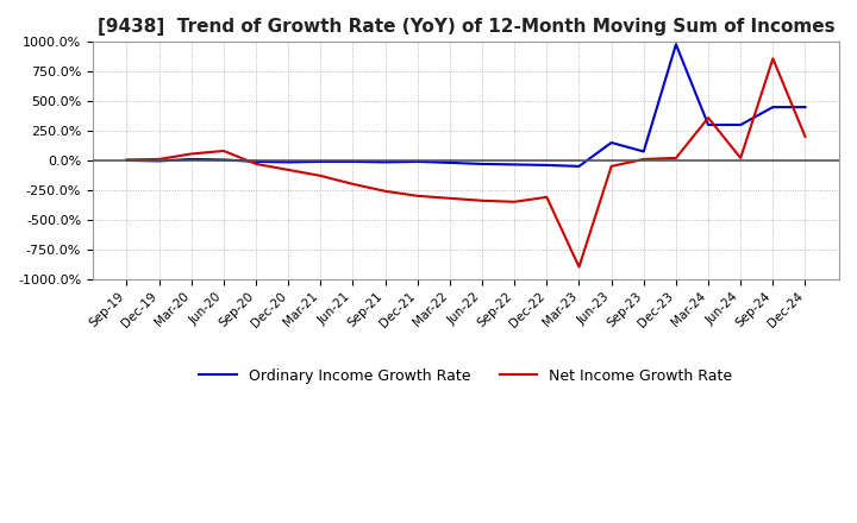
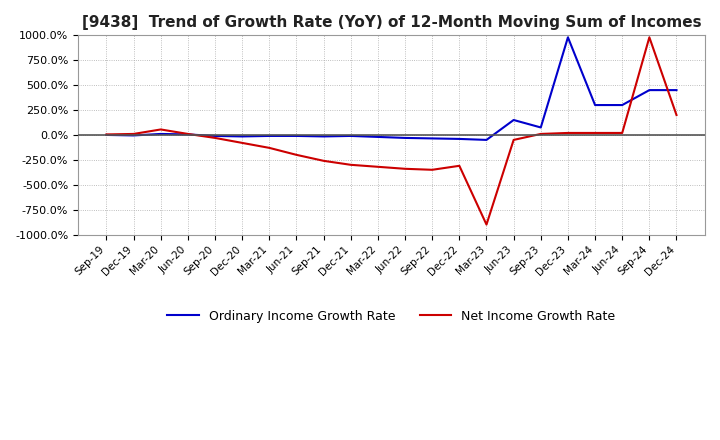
Net Income Growth Rate/Jun-20: 80% -> 10%
Net Income Growth Rate/Mar-24: 360% -> 20%
Net Income Growth Rate/Sep-24: 860% -> 980%
